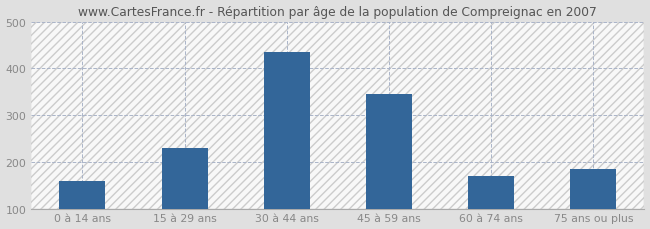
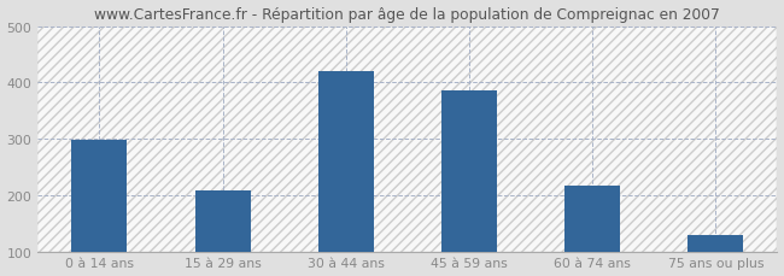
0 à 14 ans: 160 -> 298
15 à 29 ans: 230 -> 208
30 à 44 ans: 435 -> 420
45 à 59 ans: 345 -> 385
60 à 74 ans: 170 -> 217
75 ans ou plus: 185 -> 130
